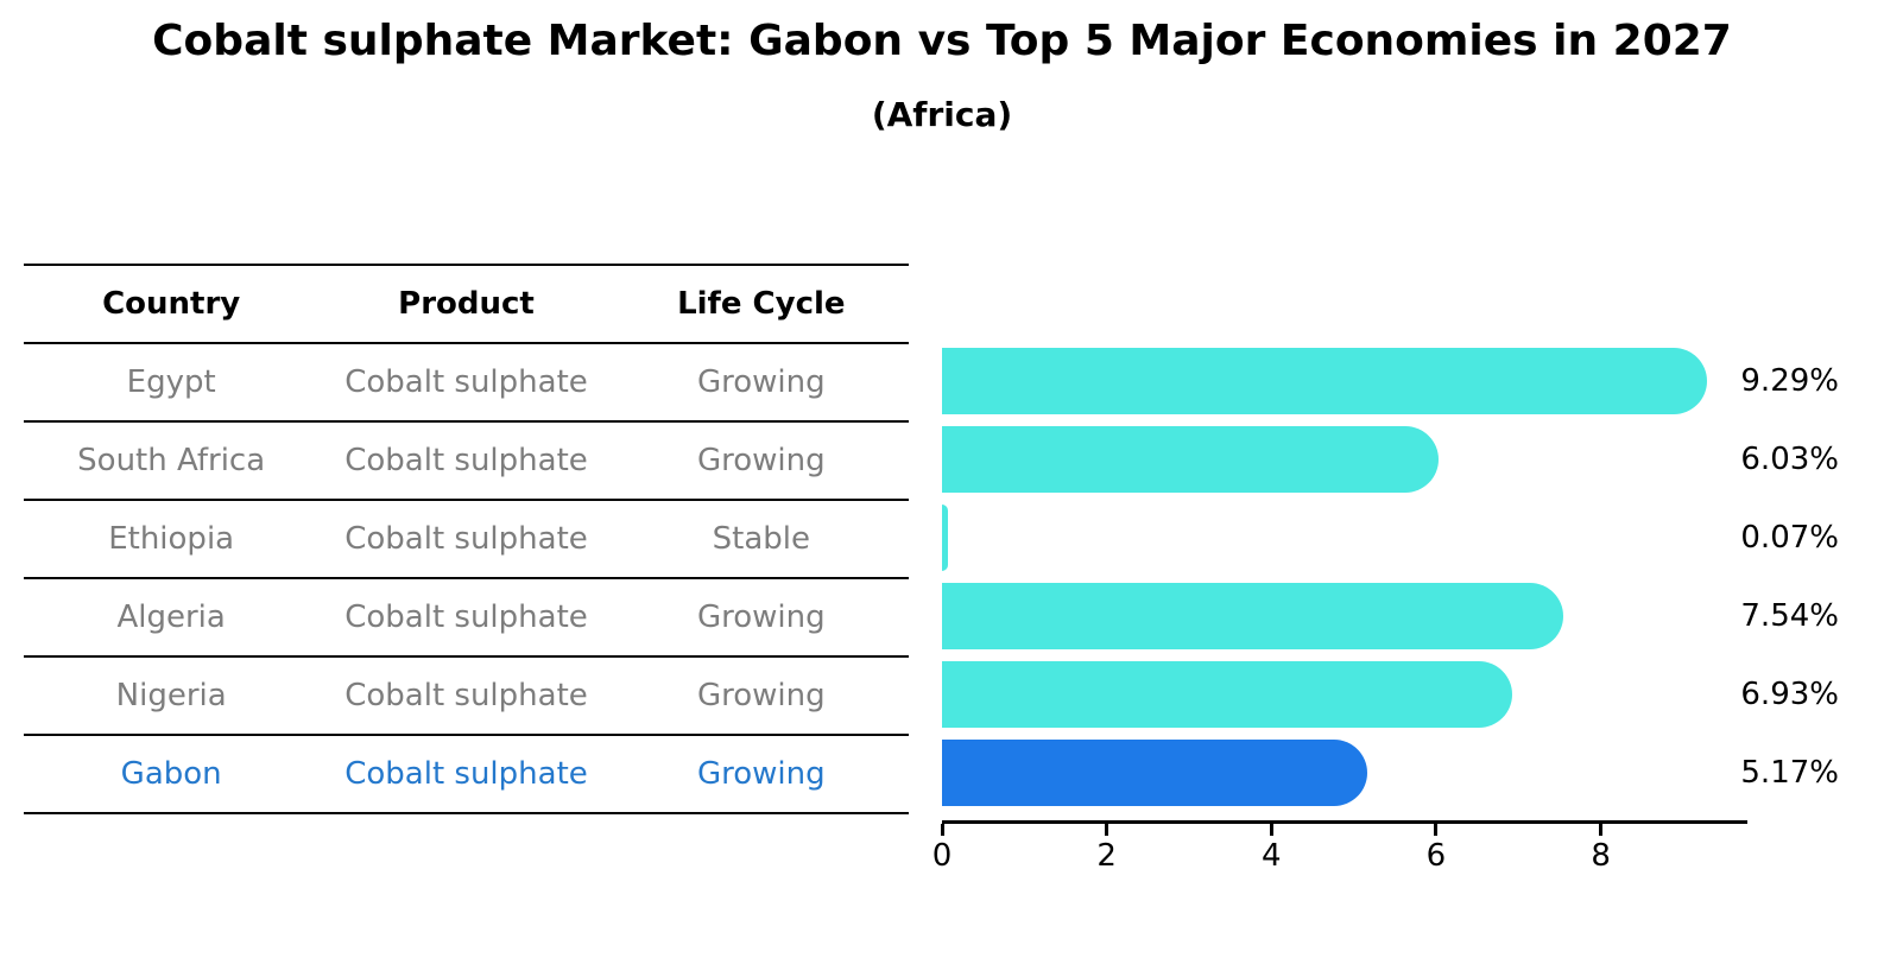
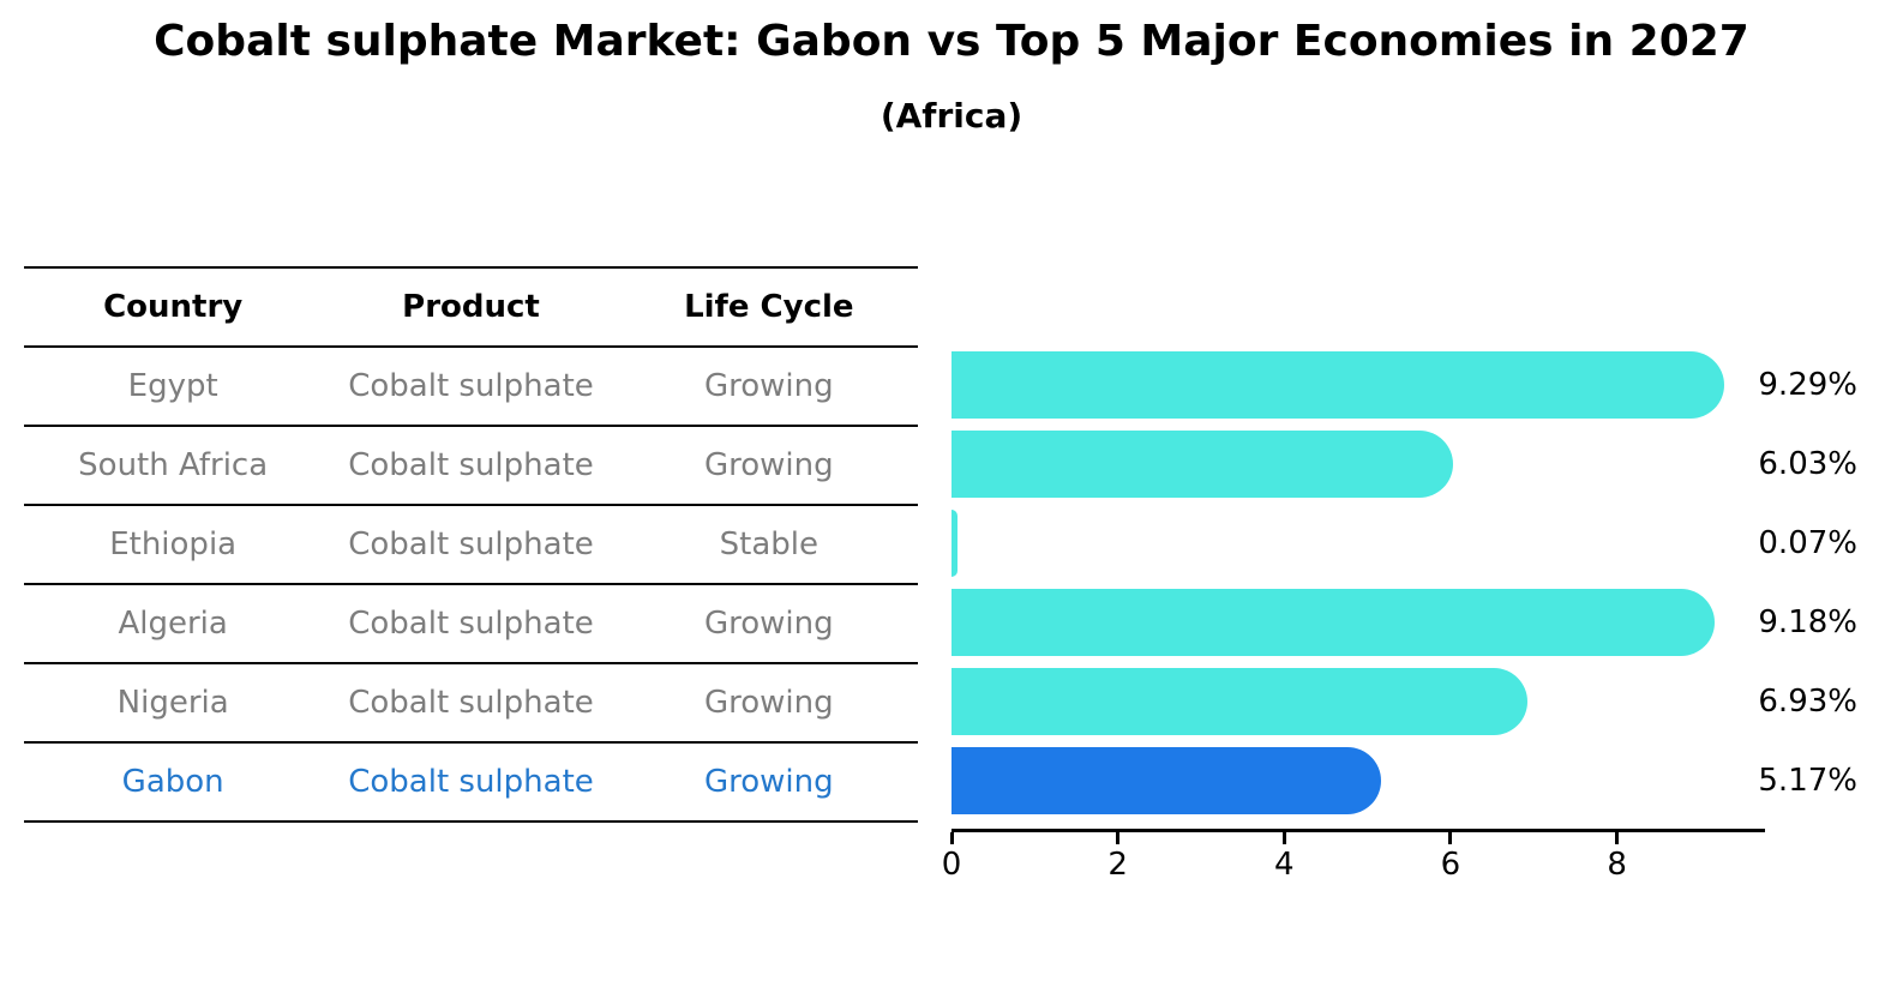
Algeria: 7.54% -> 9.18%
